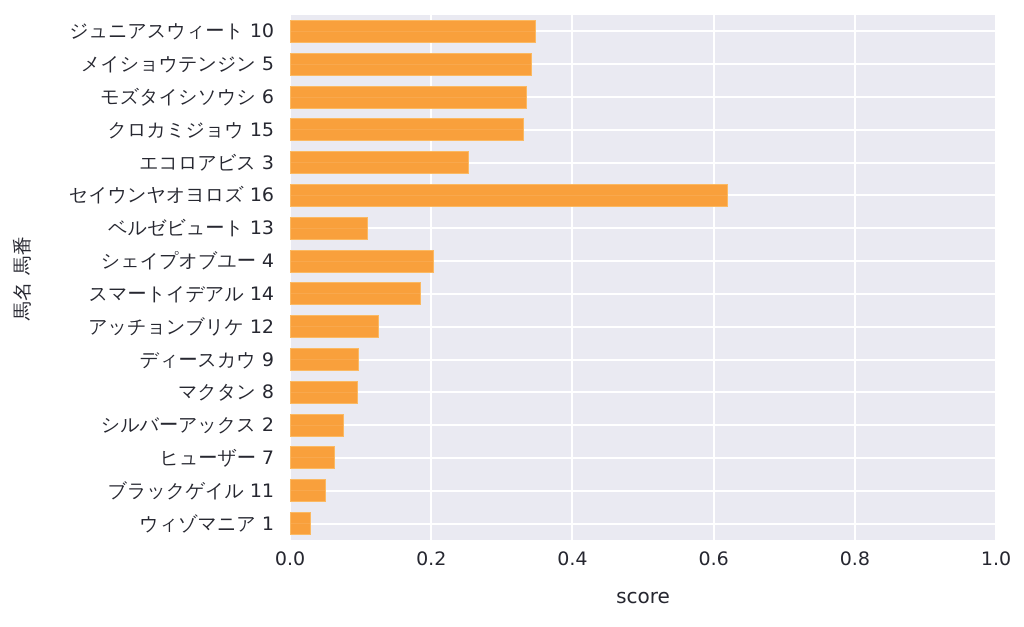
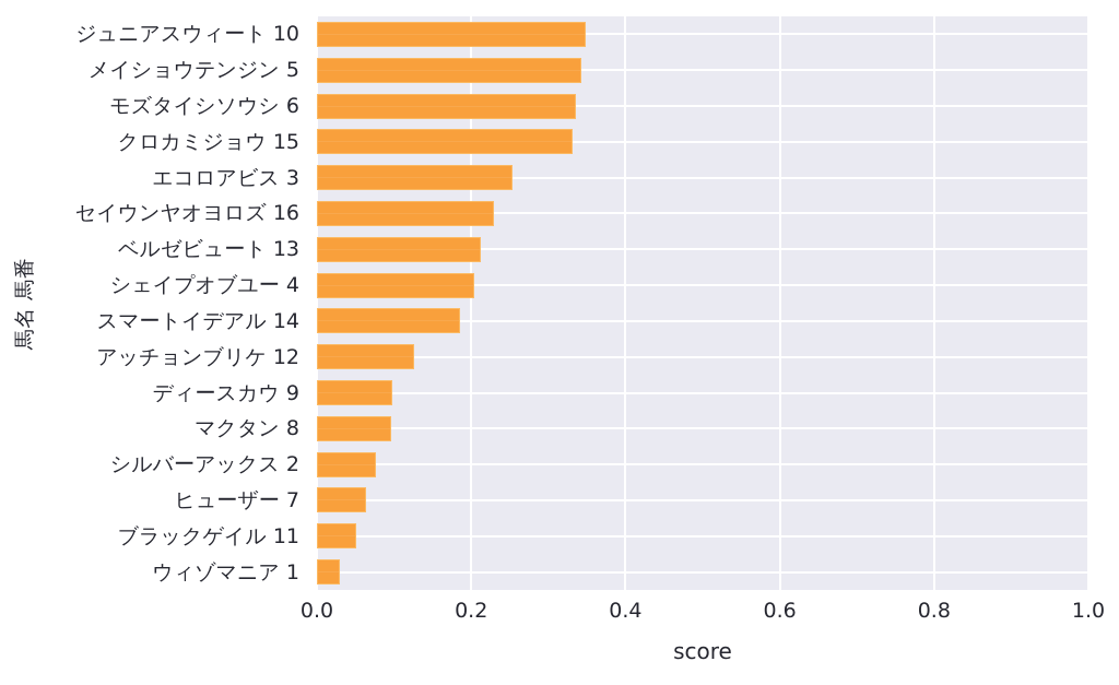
セイウンヤオヨロズ 16: 0.62 -> 0.23
ベルゼビュート 13: 0.11 -> 0.21
